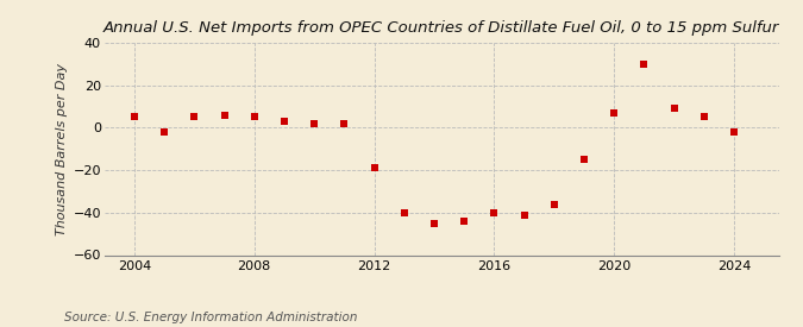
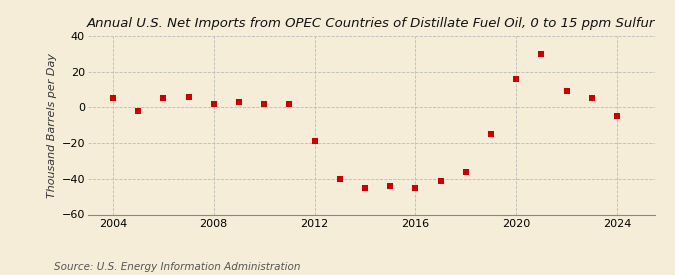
2008: 5 -> 2
2016: -40 -> -45
2020: 7 -> 16
2024: -2 -> -5
